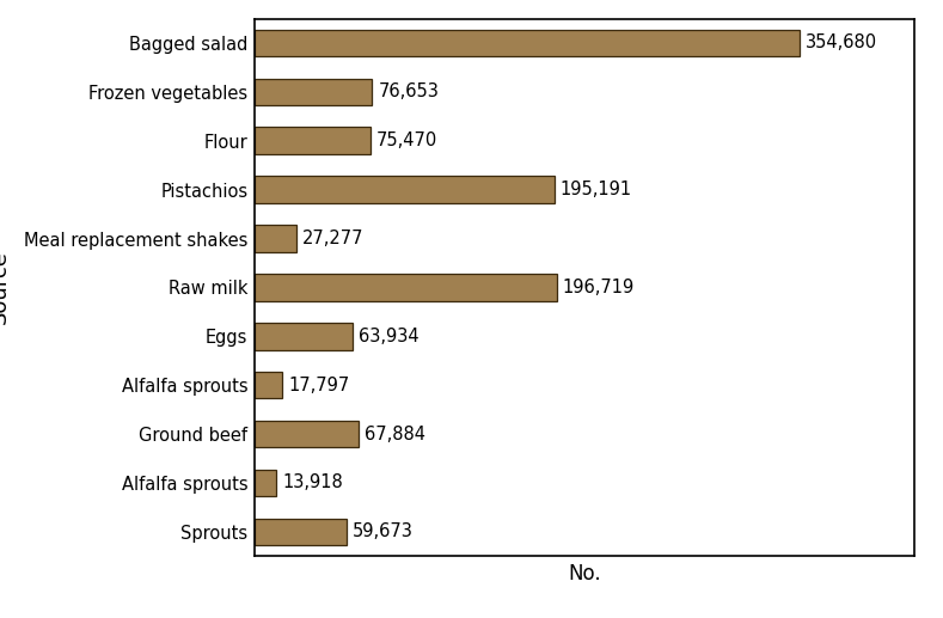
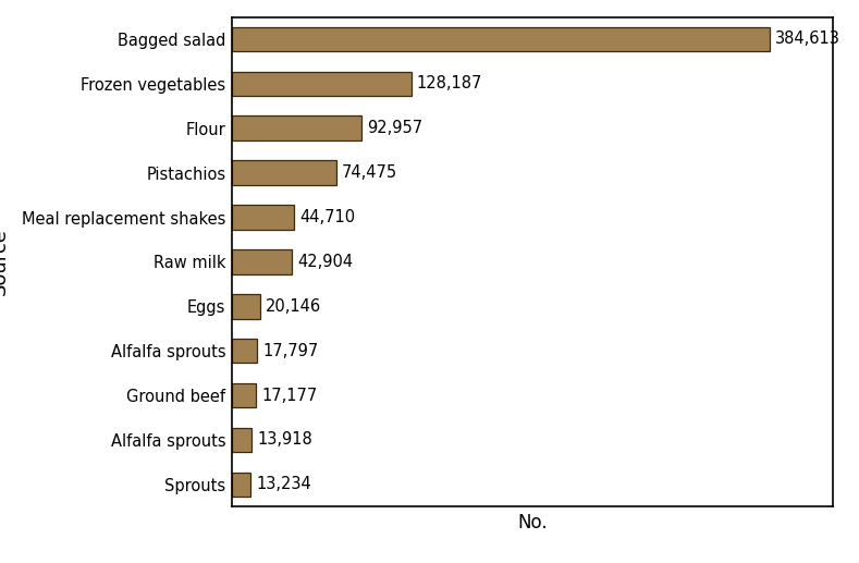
Bagged salad: 354,680 -> 384,613
Frozen vegetables: 76,653 -> 128,187
Flour: 75,470 -> 92,957
Pistachios: 195,191 -> 74,475
Meal replacement shakes: 27,277 -> 44,710
Raw milk: 196,719 -> 42,904
Eggs: 63,934 -> 20,146
Ground beef: 67,884 -> 17,177
Sprouts: 59,673 -> 13,234
